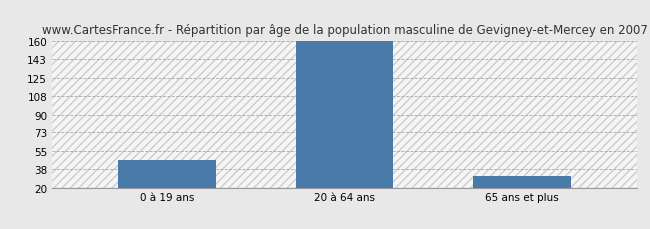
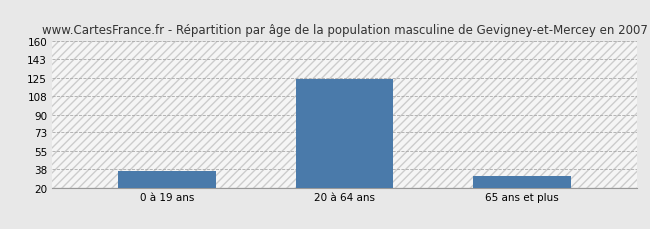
0 à 19 ans: 46 -> 36
20 à 64 ans: 160 -> 124
